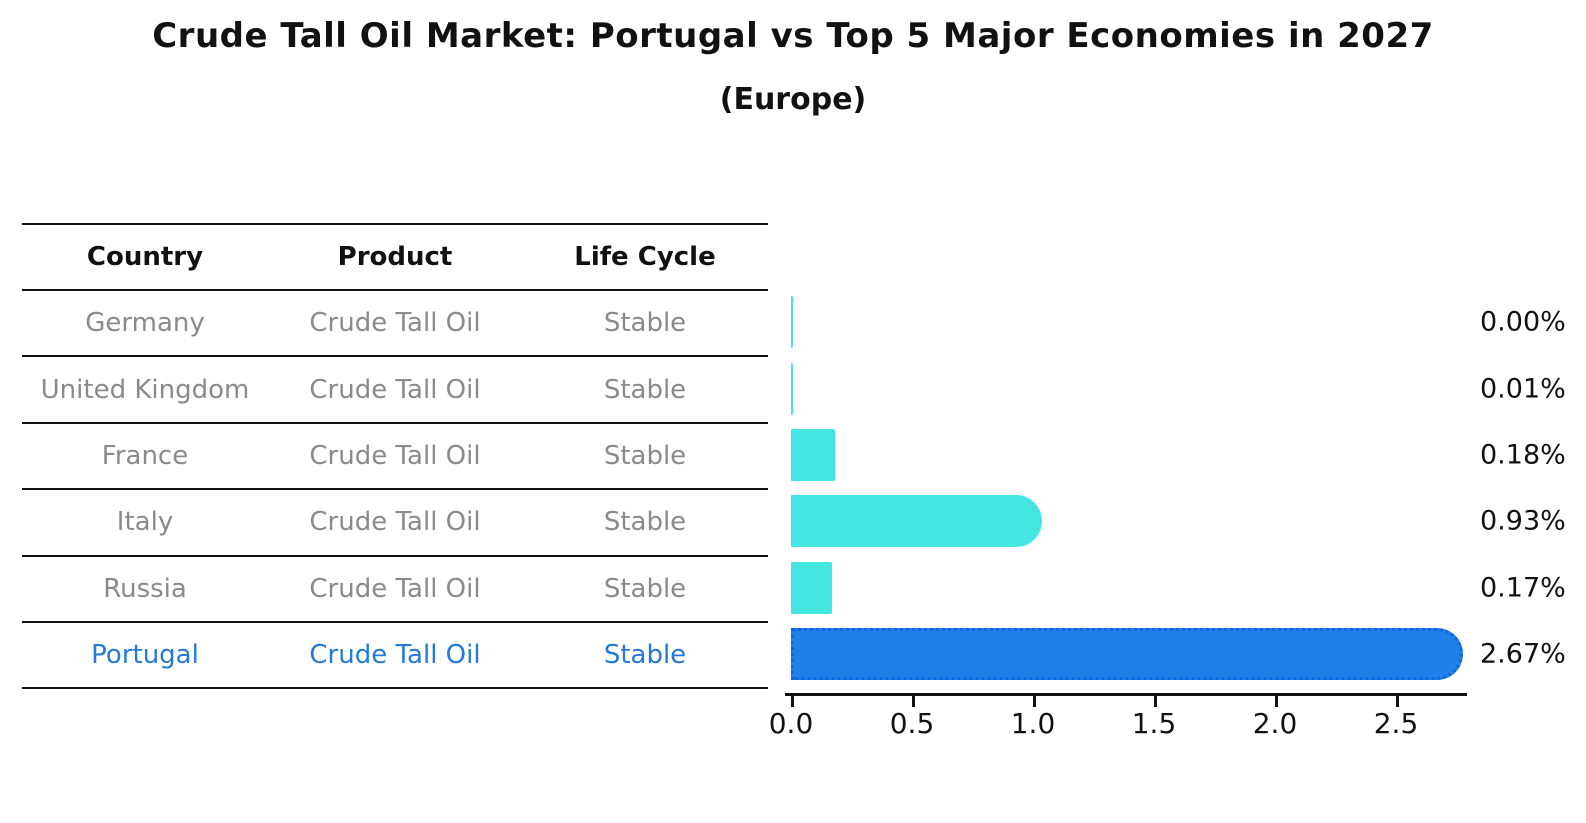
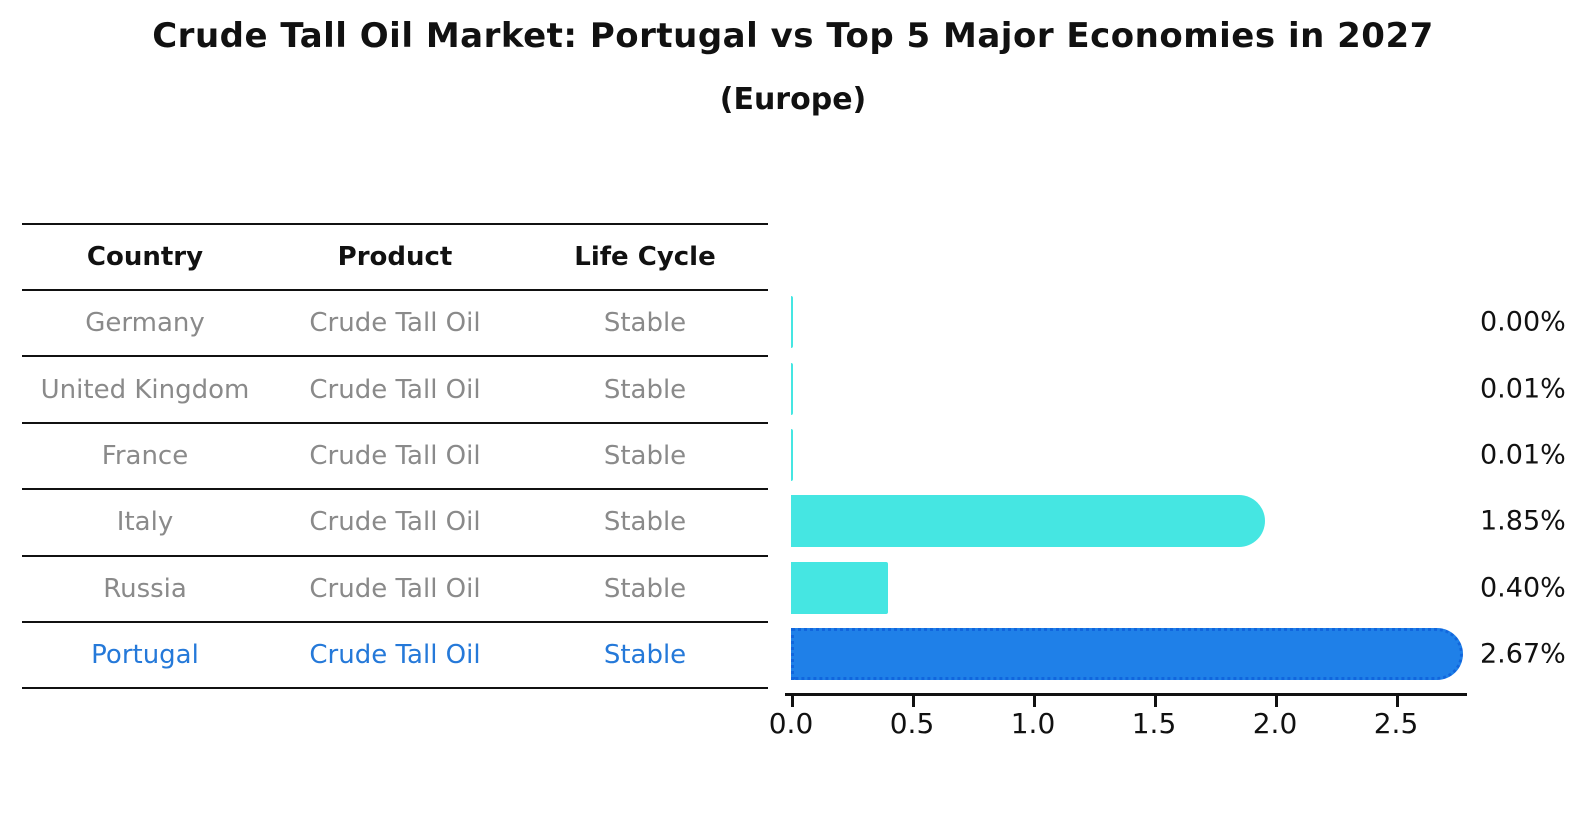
France: 0.18% -> 0.01%
Italy: 0.93% -> 1.85%
Russia: 0.17% -> 0.40%
